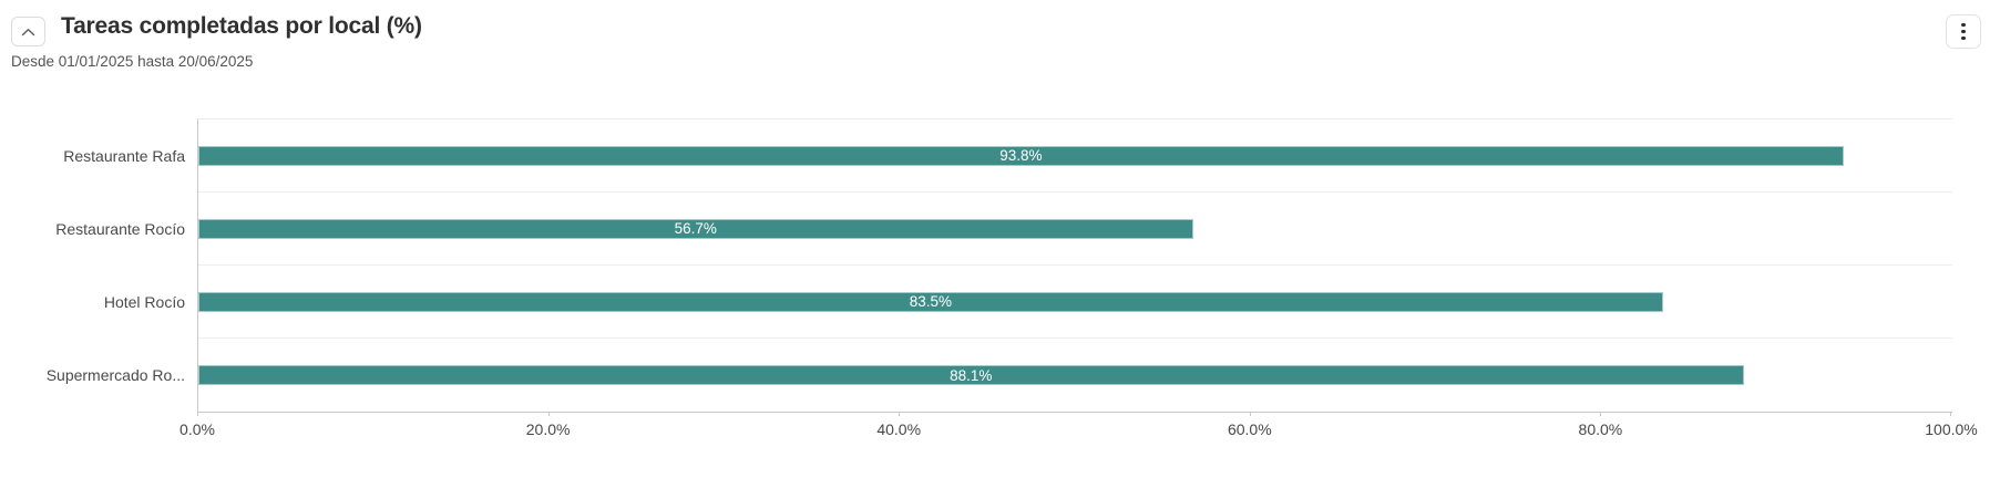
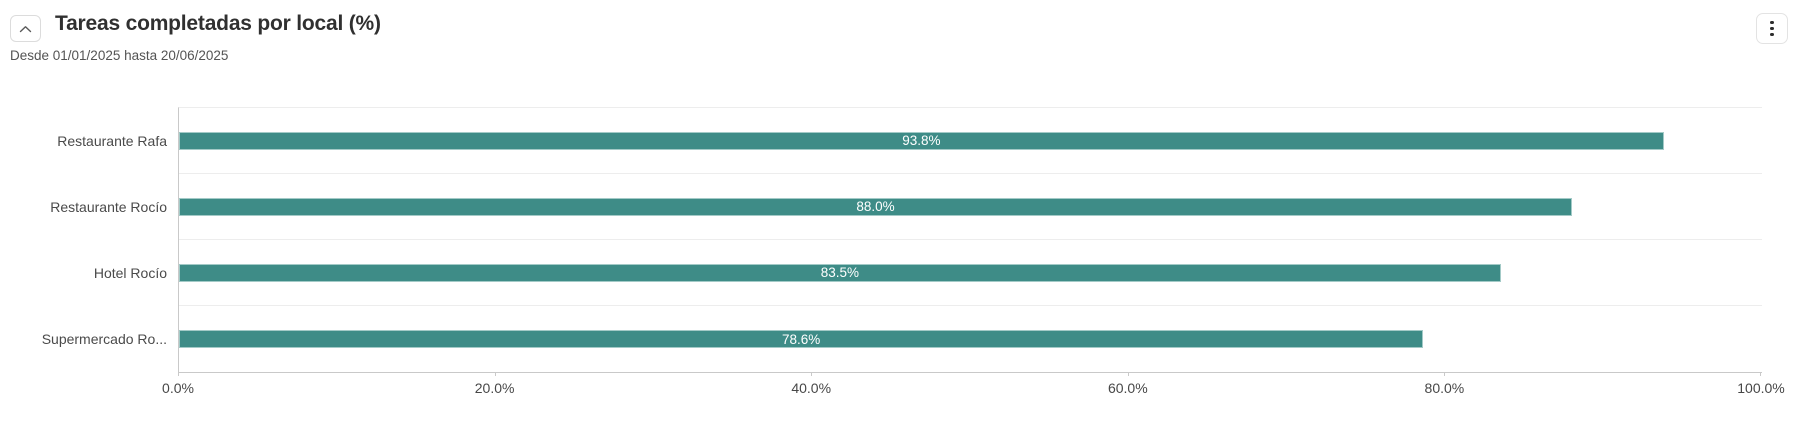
Restaurante Rocío: 56.7% -> 88.0%
Supermercado Ro...: 88.1% -> 78.6%
